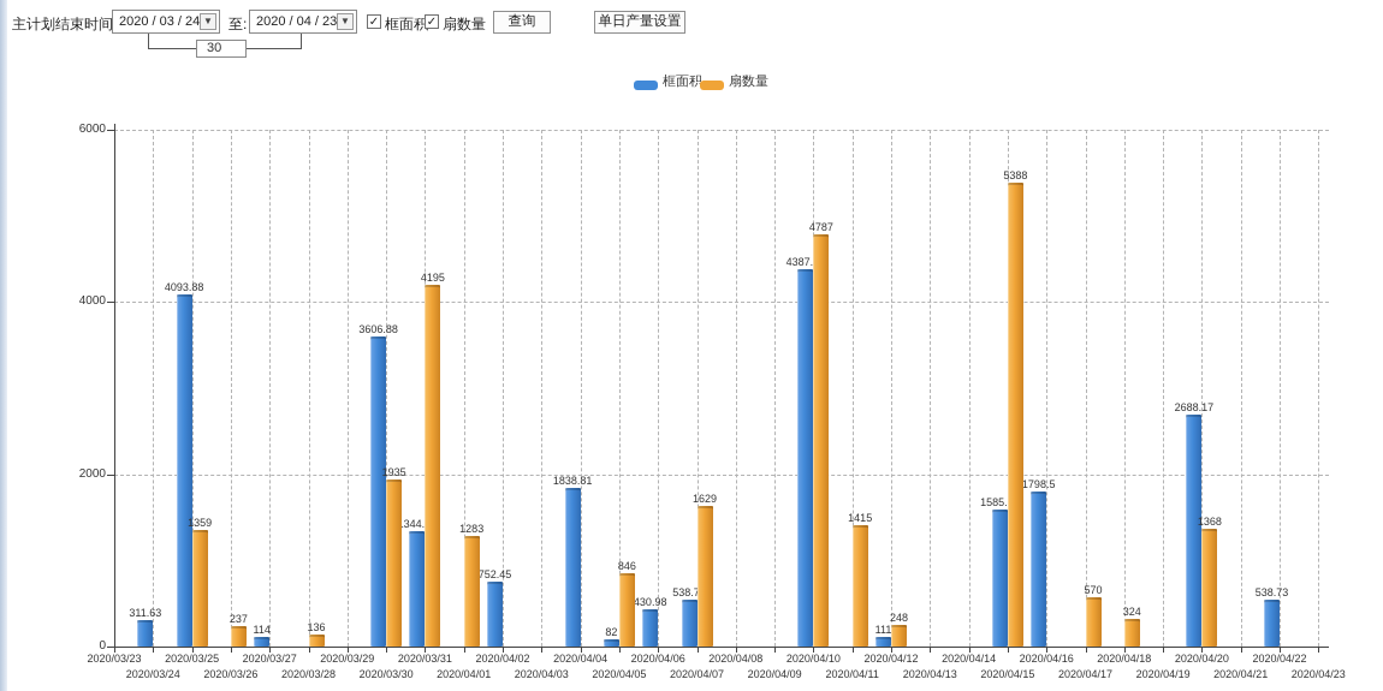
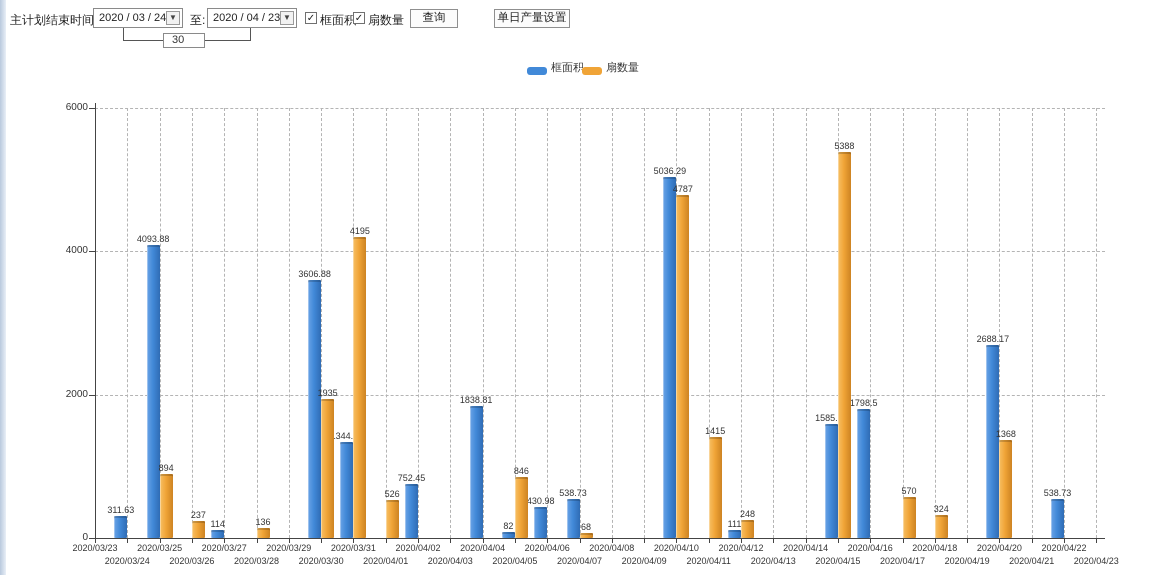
扇数量/2020/03/25: 1359 -> 894
扇数量/2020/04/01: 1283 -> 526
扇数量/2020/04/07: 1629 -> 68
框面积/2020/04/10: 4387.99 -> 5036.29
